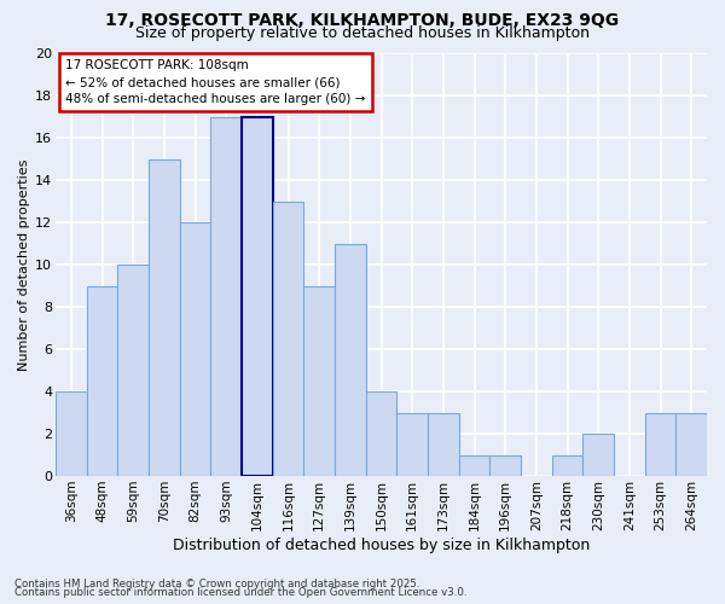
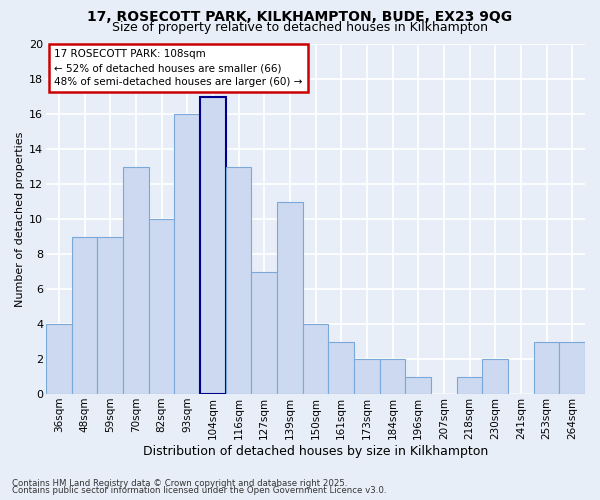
59sqm: 10 -> 9
70sqm: 15 -> 13
82sqm: 12 -> 10
93sqm: 17 -> 16
127sqm: 9 -> 7
173sqm: 3 -> 2
184sqm: 1 -> 2
